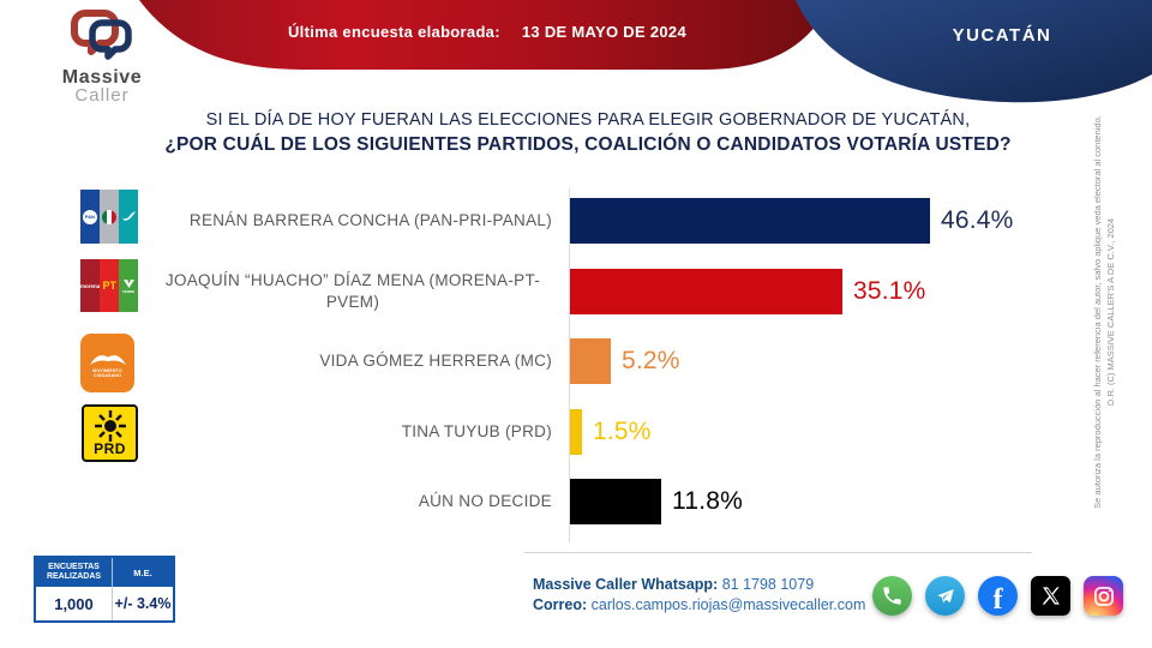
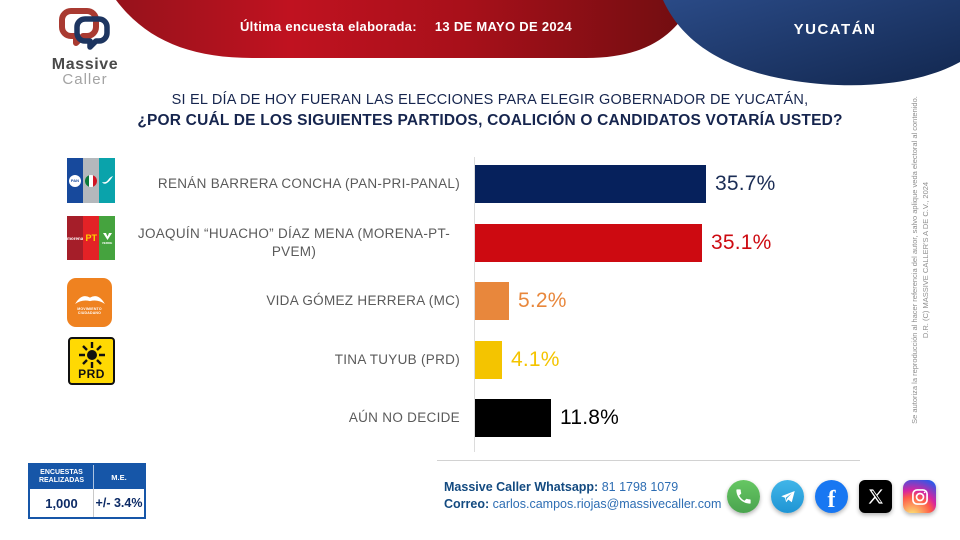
RENÁN BARRERA CONCHA (PAN-PRI-PANAL): 46.4% -> 35.7%
TINA TUYUB (PRD): 1.5% -> 4.1%
